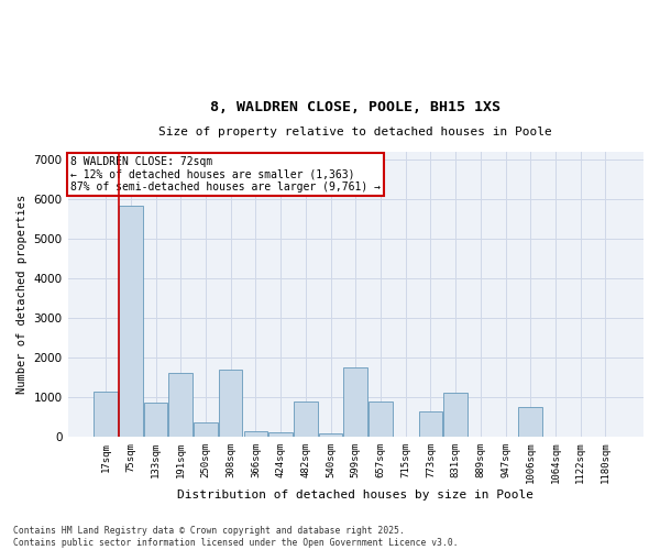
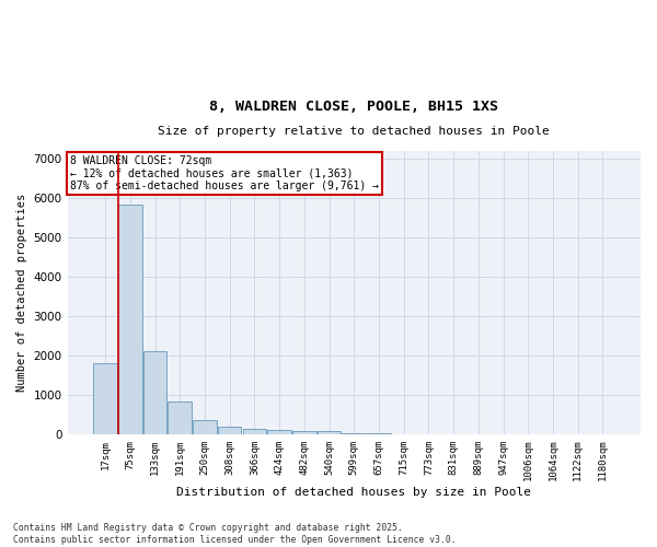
17sqm: 1150 -> 1800
133sqm: 850 -> 2100
191sqm: 1600 -> 830
308sqm: 1700 -> 200
482sqm: 900 -> 90
599sqm: 1750 -> 30
657sqm: 900 -> 20
773sqm: 650 -> 0
831sqm: 1100 -> 0
1006sqm: 750 -> 0
